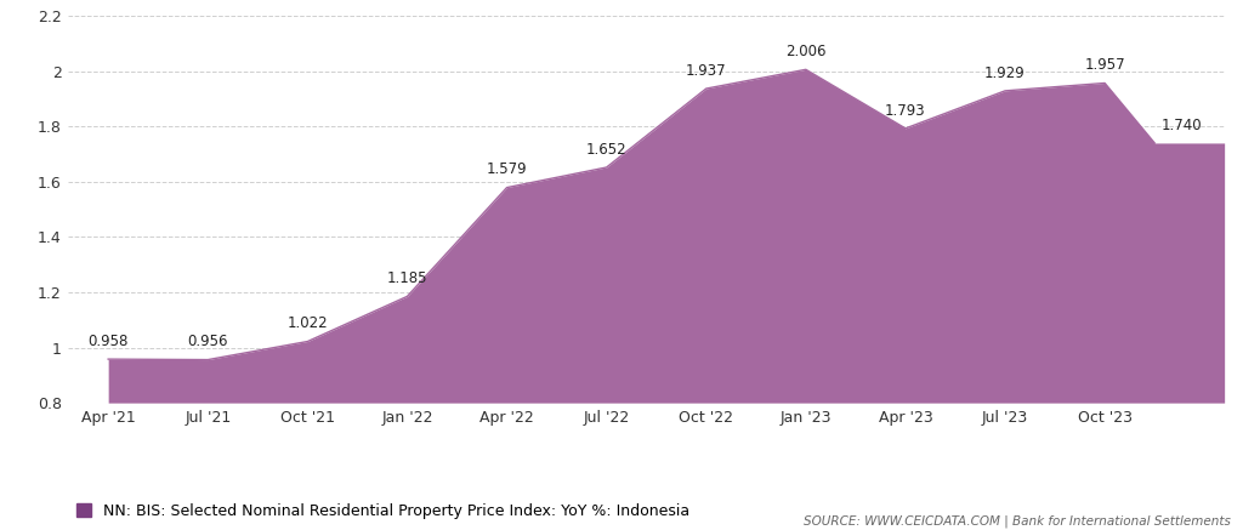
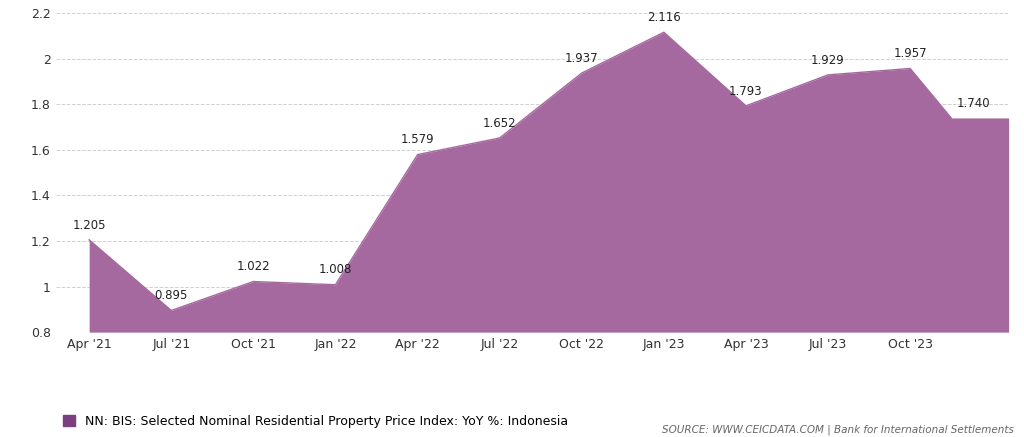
Apr '21: 0.958 -> 1.205
Jul '21: 0.956 -> 0.895
Jan '22: 1.185 -> 1.008
Jan '23: 2.006 -> 2.116
